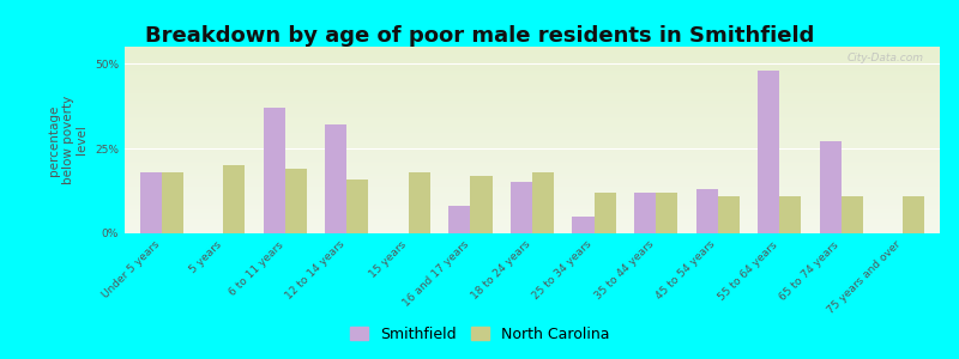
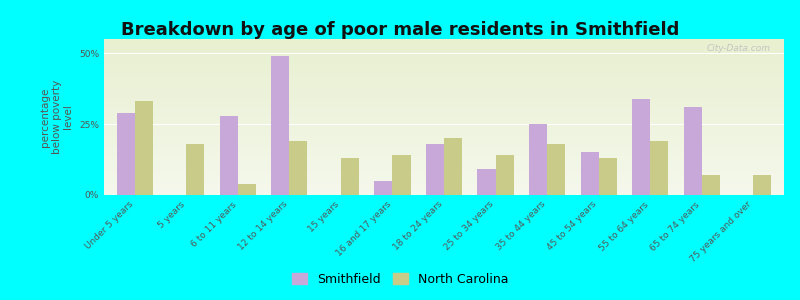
Smithfield/Under 5 years: 18% -> 29%
North Carolina/Under 5 years: 18% -> 33%
North Carolina/5 years: 20% -> 18%
Smithfield/6 to 11 years: 37% -> 28%
North Carolina/6 to 11 years: 19% -> 4%
Smithfield/12 to 14 years: 32% -> 49%
North Carolina/12 to 14 years: 16% -> 19%
North Carolina/15 years: 18% -> 13%
Smithfield/16 and 17 years: 8% -> 5%
North Carolina/16 and 17 years: 17% -> 14%
Smithfield/18 to 24 years: 15% -> 18%
North Carolina/18 to 24 years: 18% -> 20%
Smithfield/25 to 34 years: 5% -> 9%
North Carolina/25 to 34 years: 12% -> 14%
Smithfield/35 to 44 years: 12% -> 25%
North Carolina/35 to 44 years: 12% -> 18%
Smithfield/45 to 54 years: 13% -> 15%
North Carolina/45 to 54 years: 11% -> 13%
Smithfield/55 to 64 years: 48% -> 34%
North Carolina/55 to 64 years: 11% -> 19%
Smithfield/65 to 74 years: 27% -> 31%
North Carolina/65 to 74 years: 11% -> 7%
North Carolina/75 years and over: 11% -> 7%
